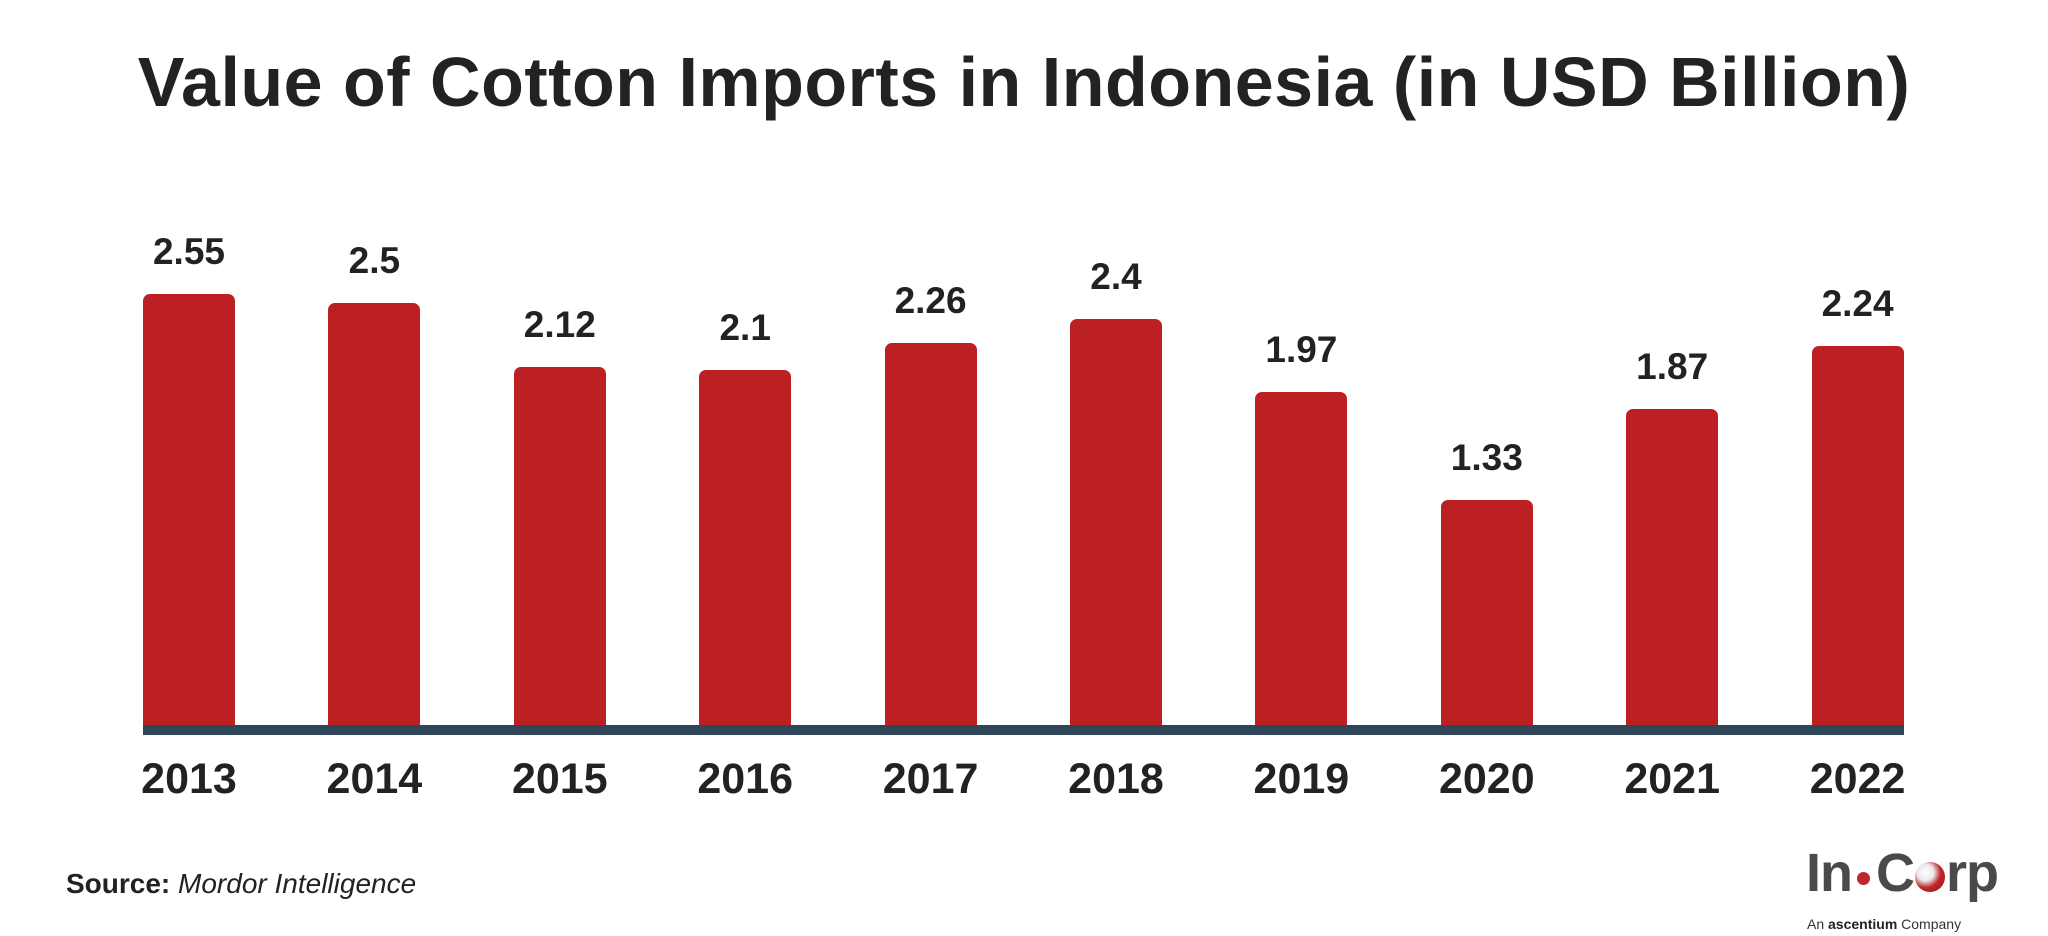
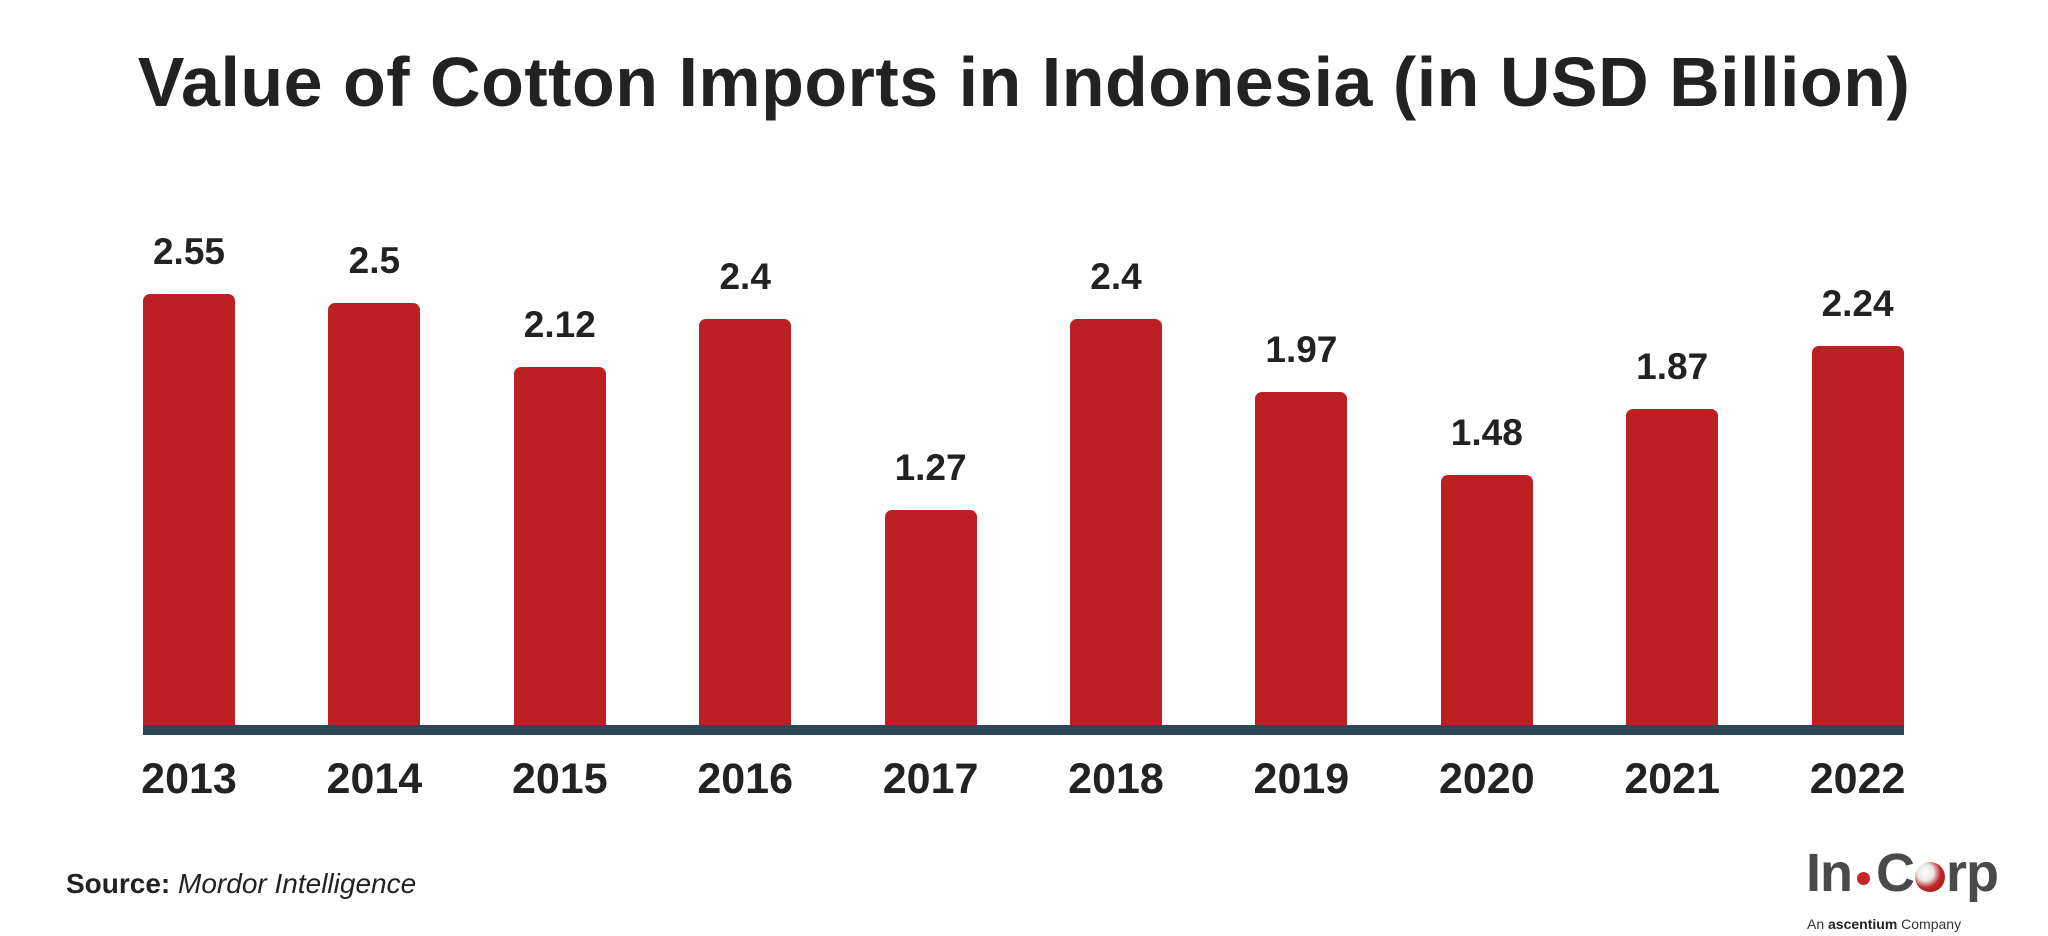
2016: 2.1 -> 2.4
2017: 2.26 -> 1.27
2020: 1.33 -> 1.48
